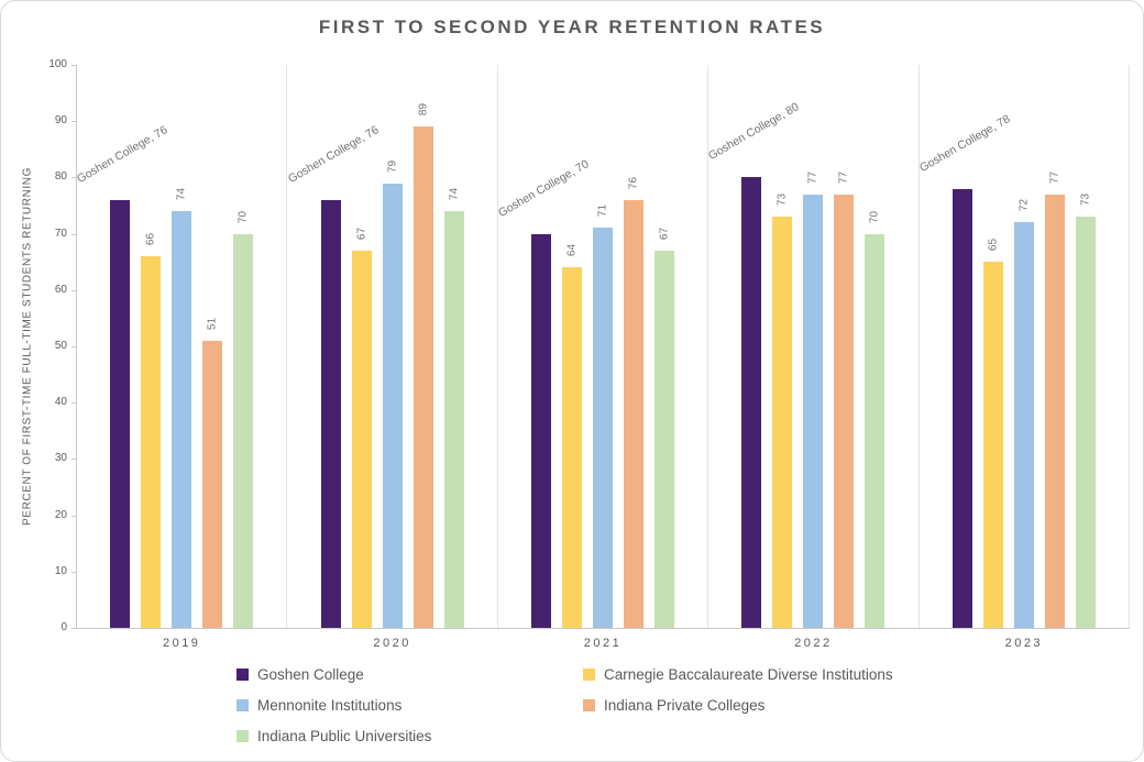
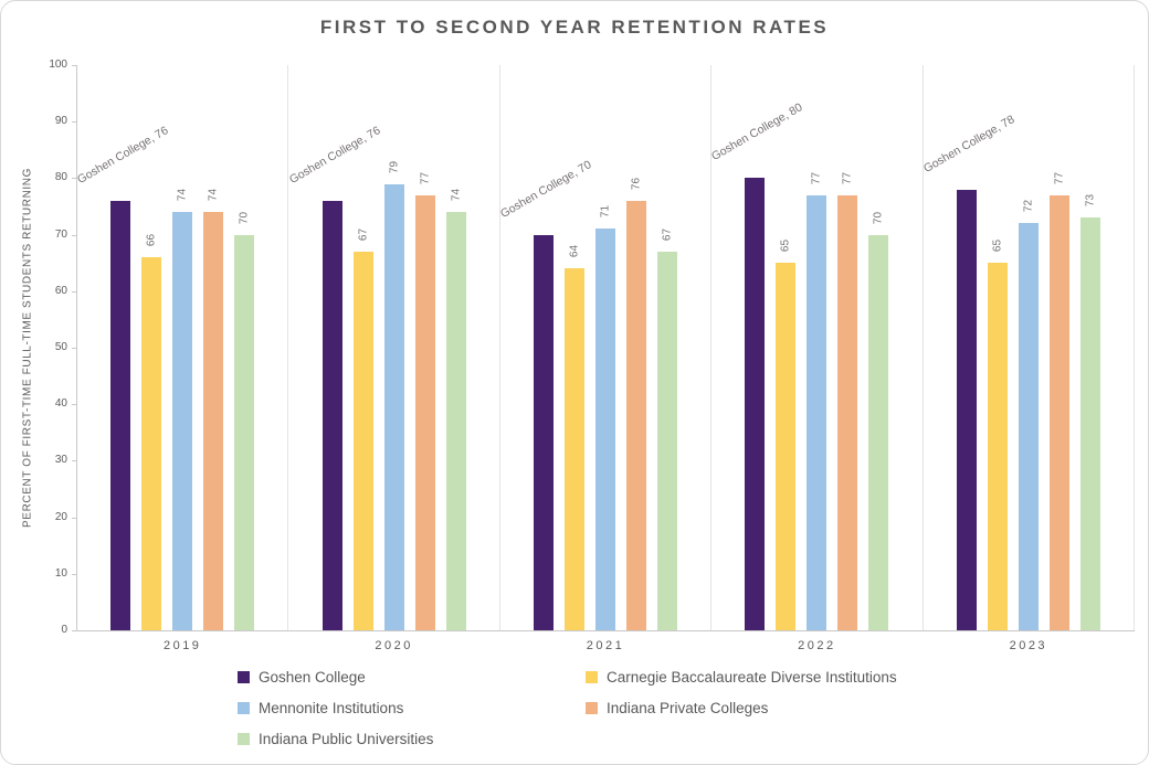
Indiana Private Colleges/2019: 51 -> 74
Indiana Private Colleges/2020: 89 -> 77
Carnegie Baccalaureate Diverse Institutions/2022: 73 -> 65
